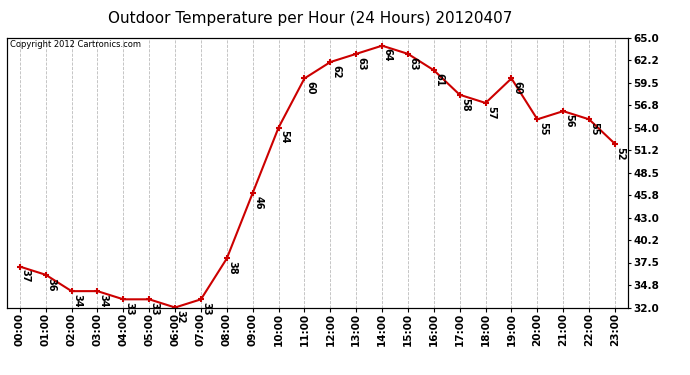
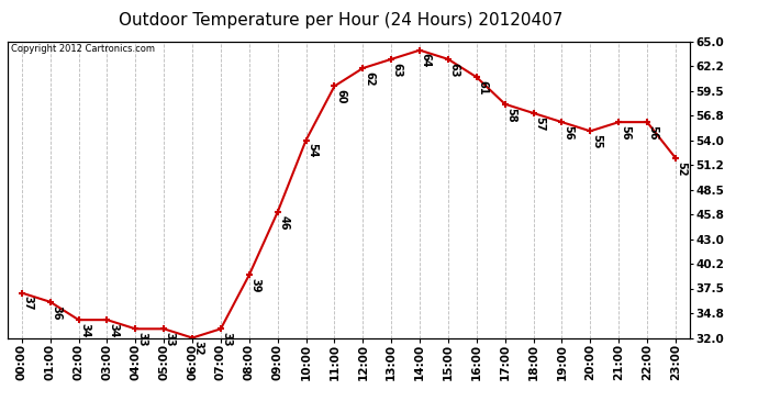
08:00: 38 -> 39
19:00: 60 -> 56
22:00: 55 -> 56
